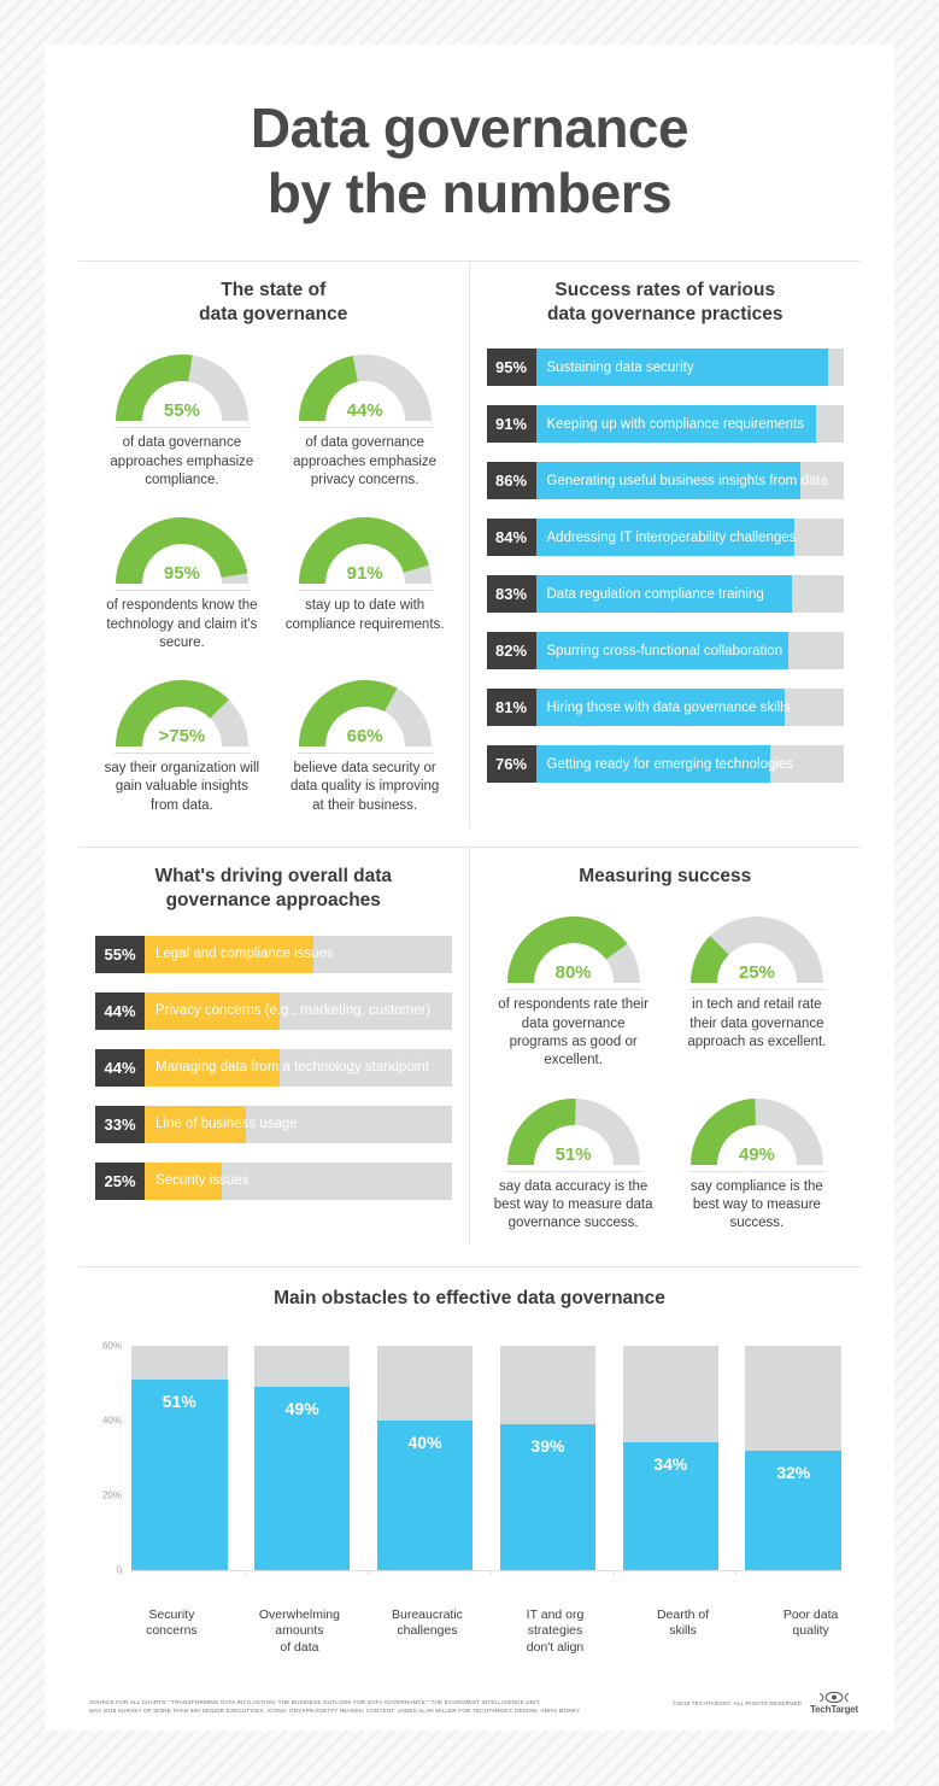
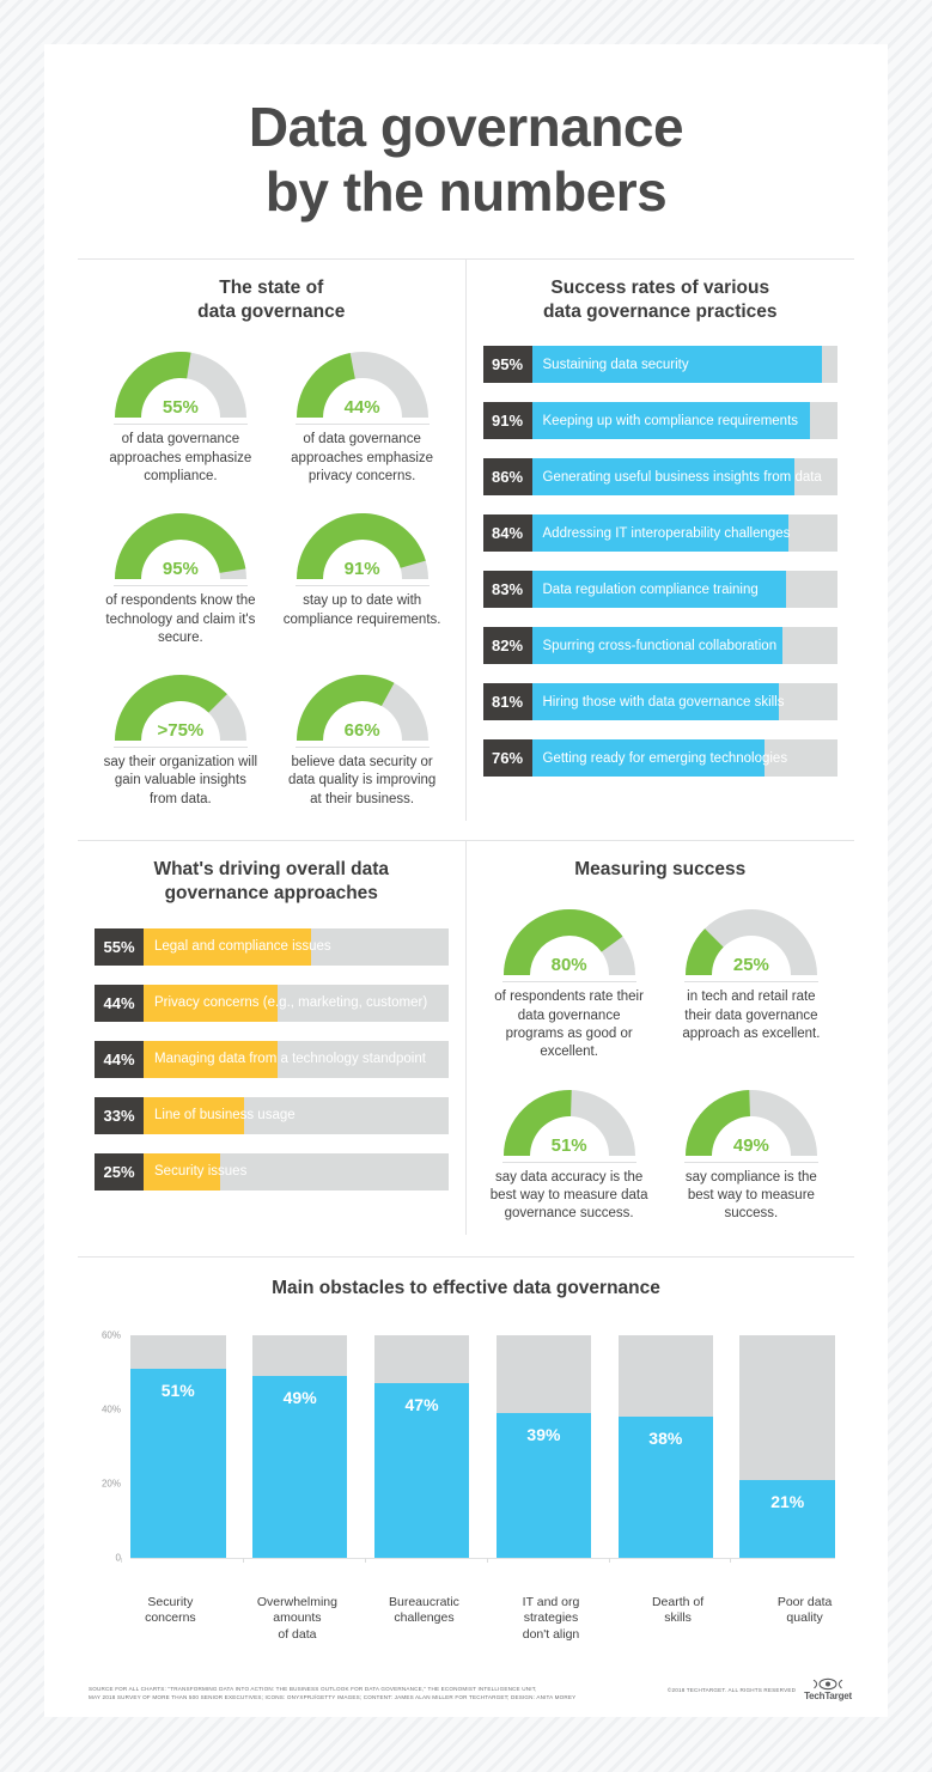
Bureaucratic challenges: 40% -> 47%
Dearth of skills: 34% -> 38%
Poor data quality: 32% -> 21%
